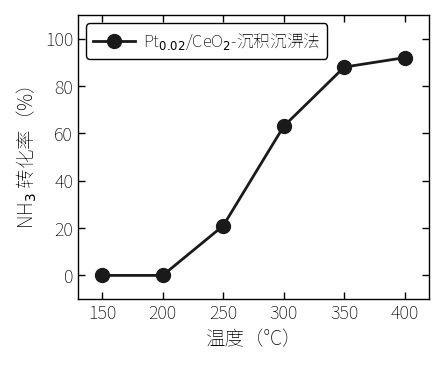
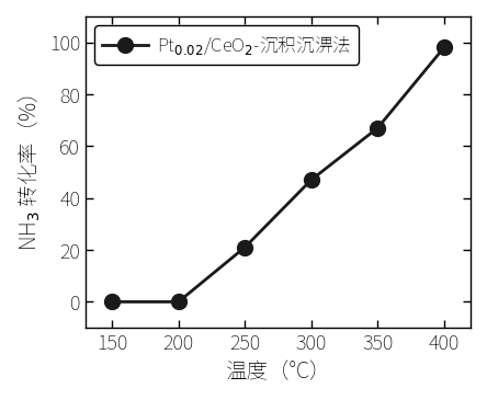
300: 63 -> 47
350: 88 -> 67
400: 92 -> 98
